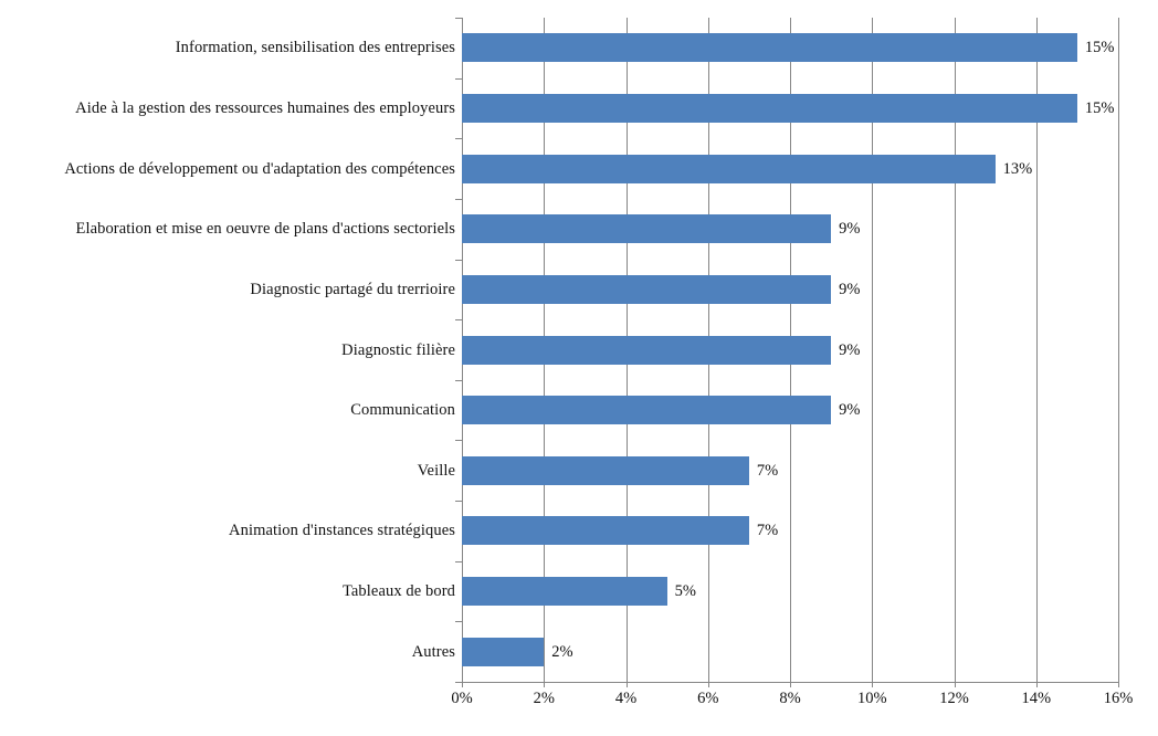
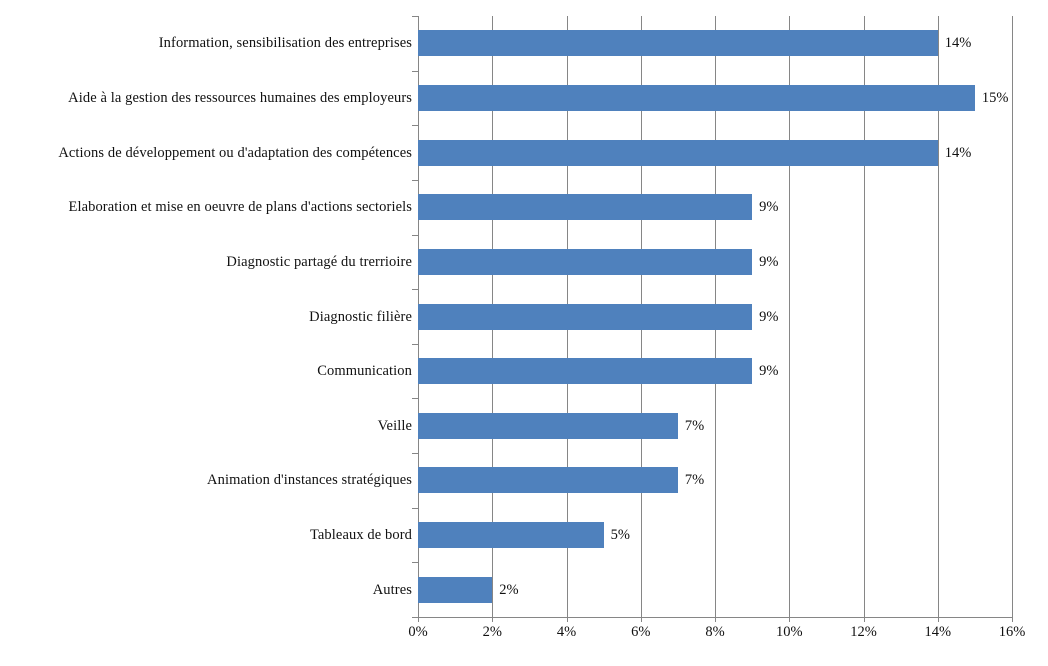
Information, sensibilisation des entreprises: 15% -> 14%
Actions de développement ou d'adaptation des compétences: 13% -> 14%
